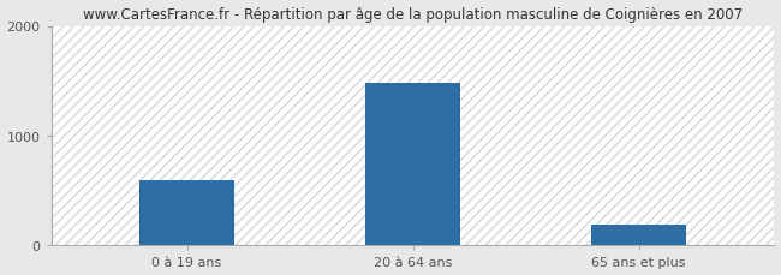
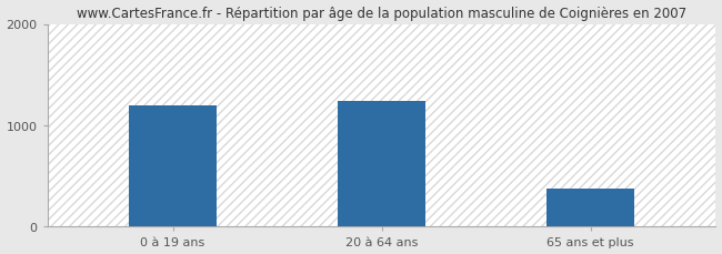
0 à 19 ans: 590 -> 1200
20 à 64 ans: 1480 -> 1240
65 ans et plus: 180 -> 380
